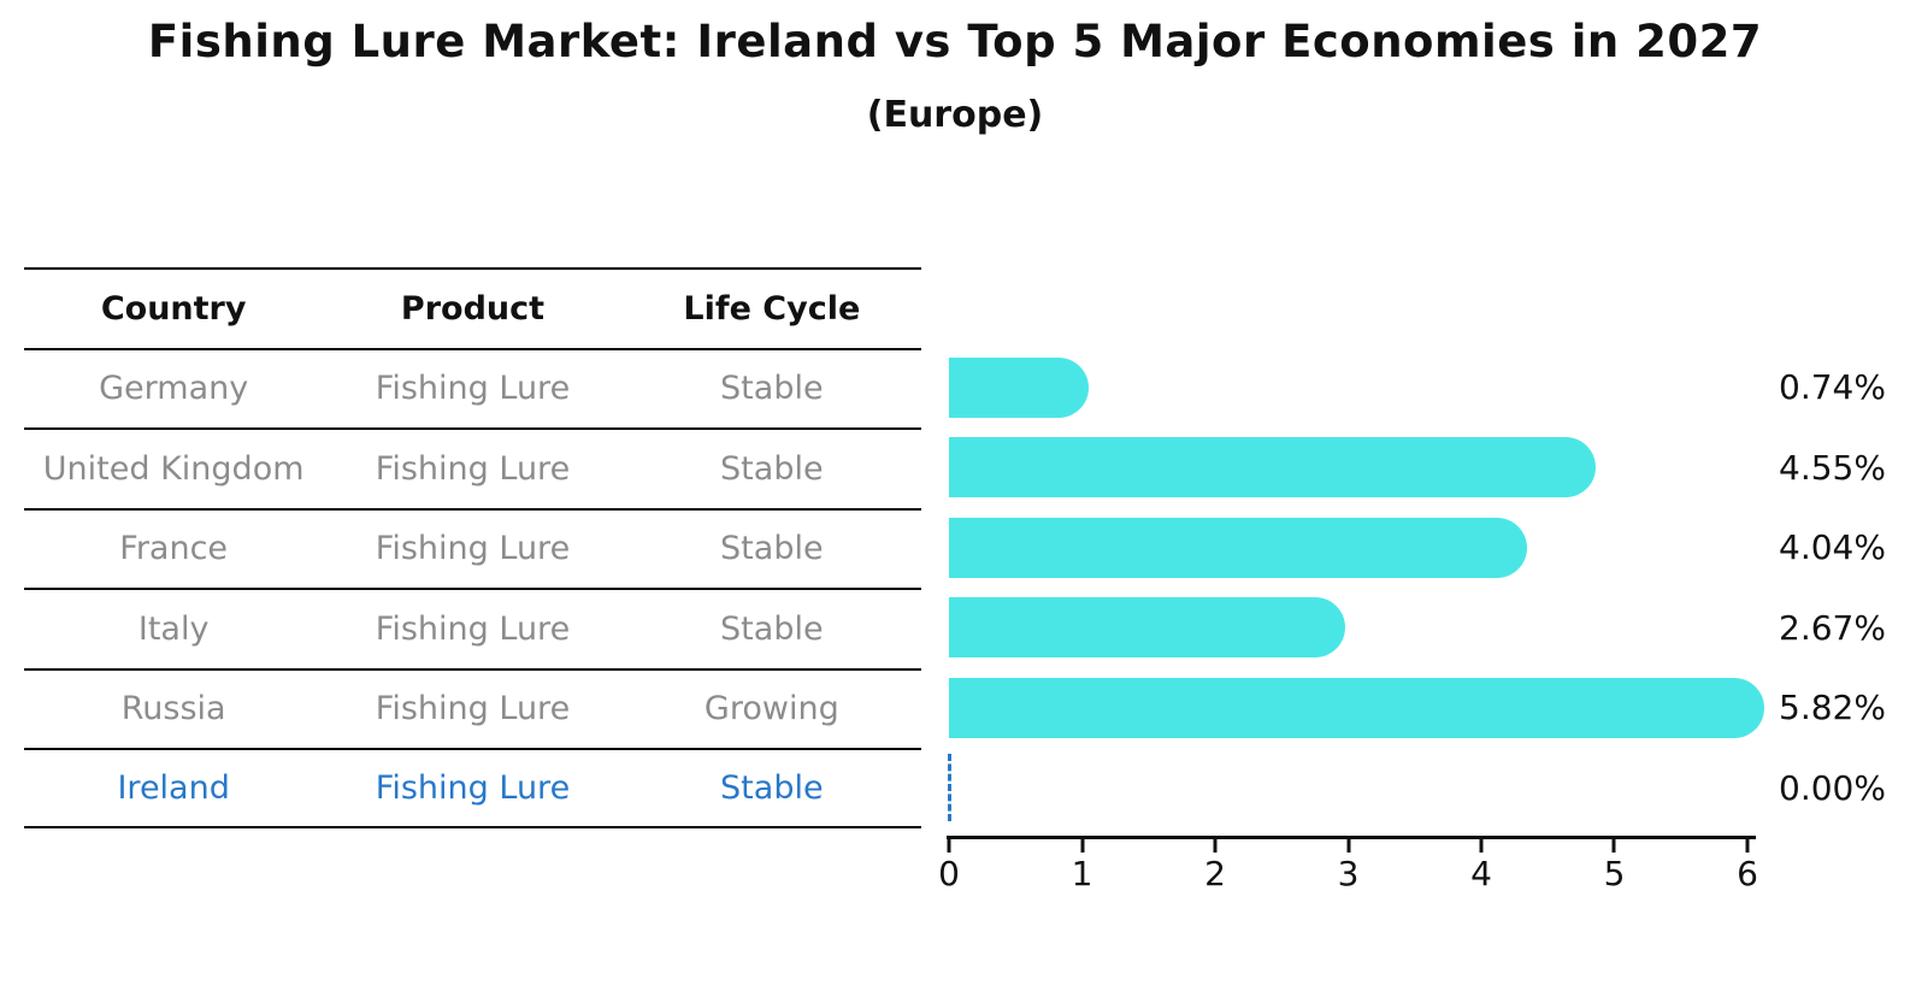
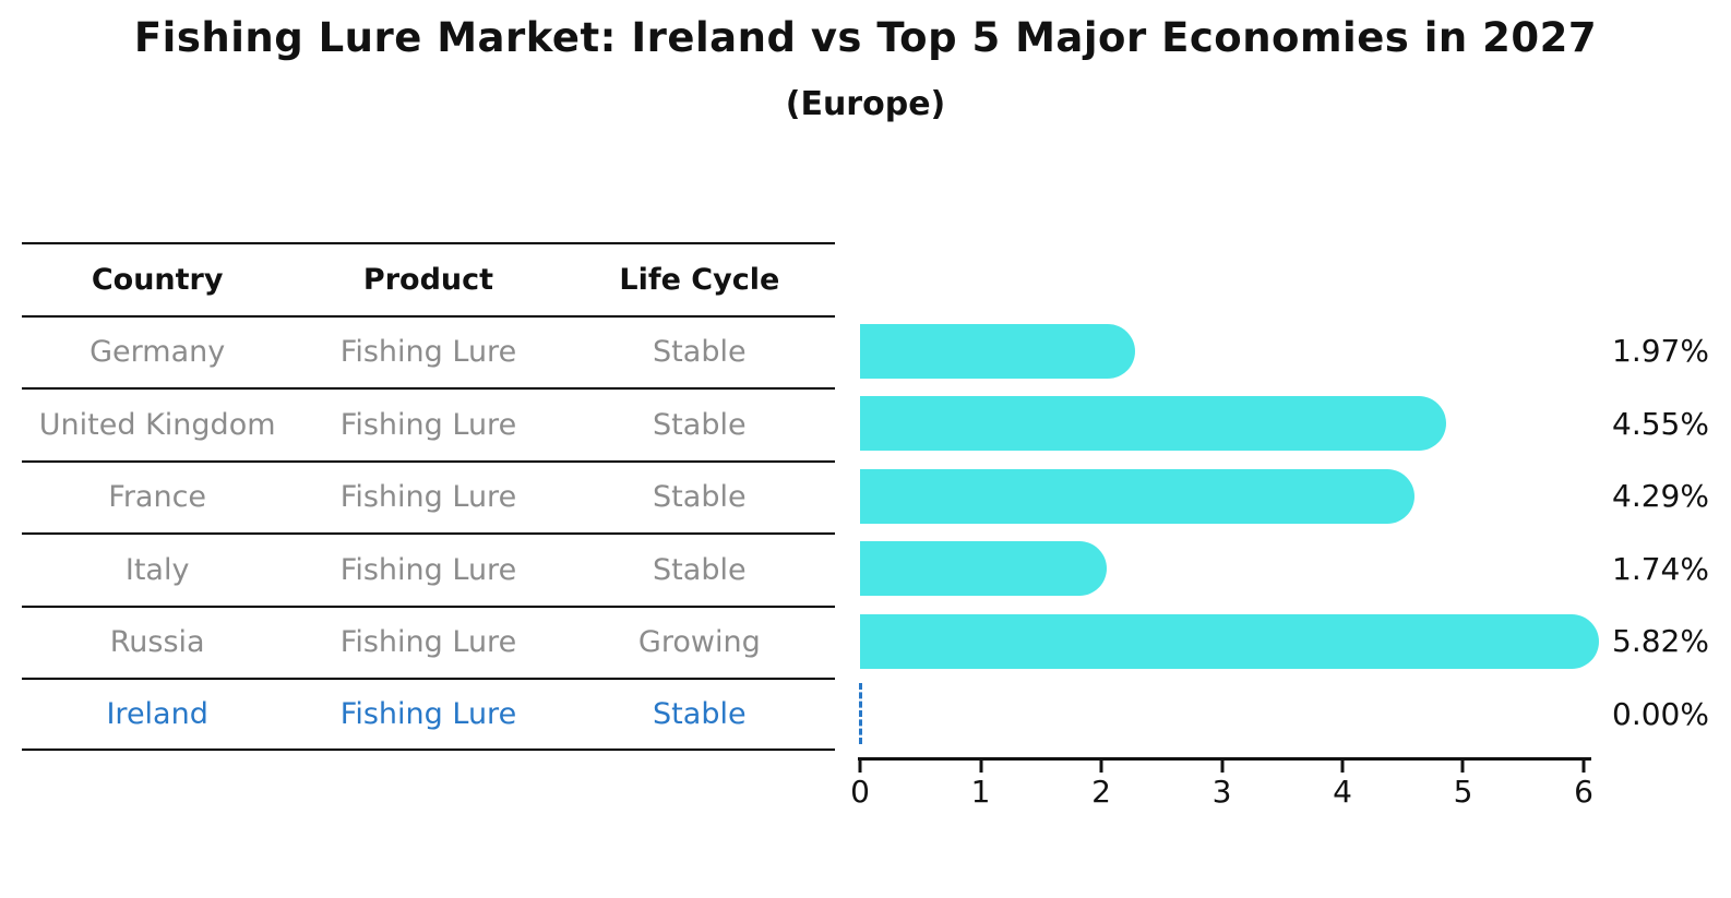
Germany: 0.74% -> 1.97%
France: 4.04% -> 4.29%
Italy: 2.67% -> 1.74%
